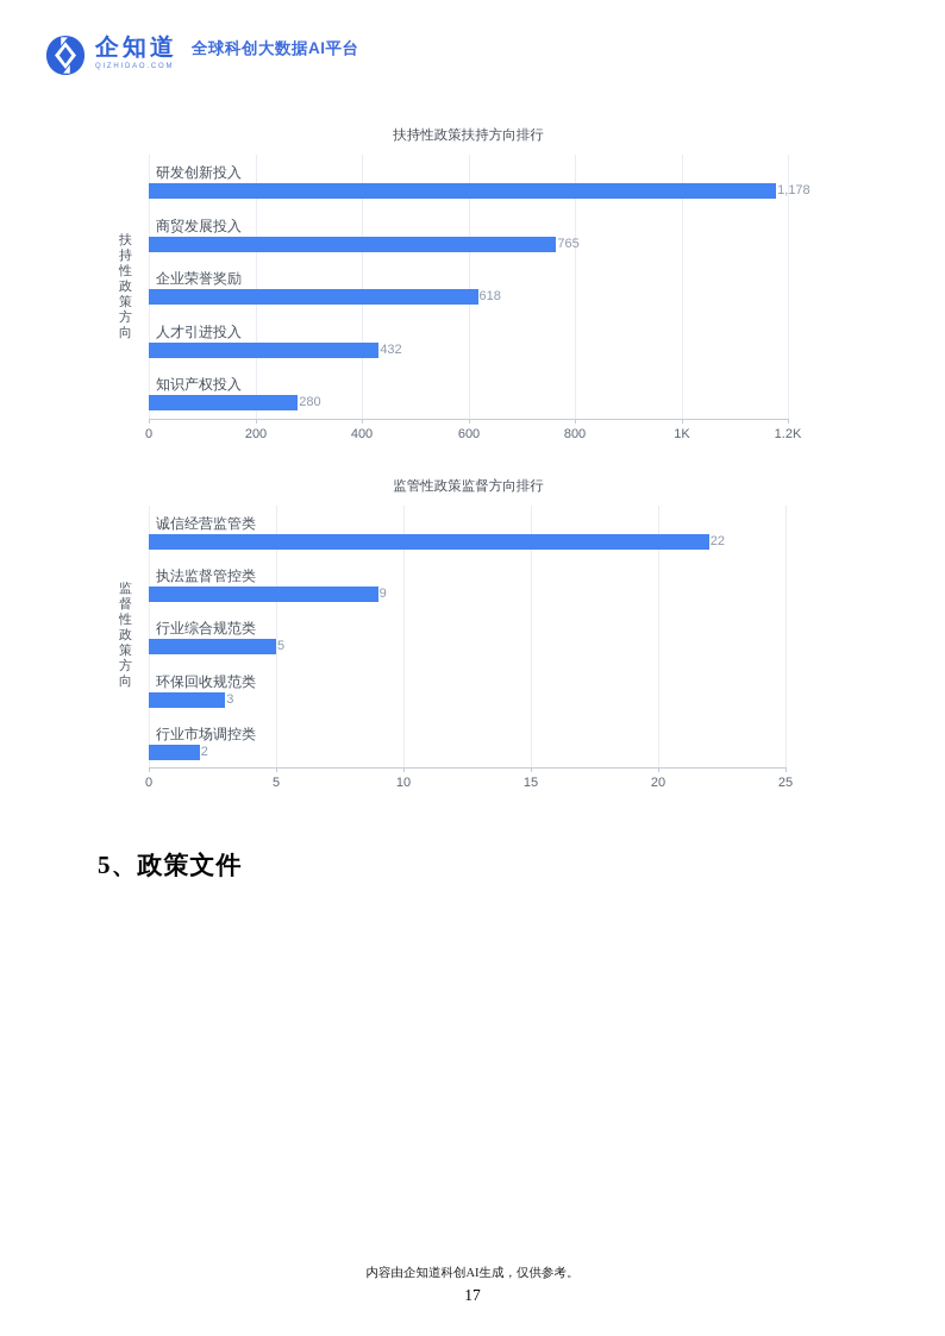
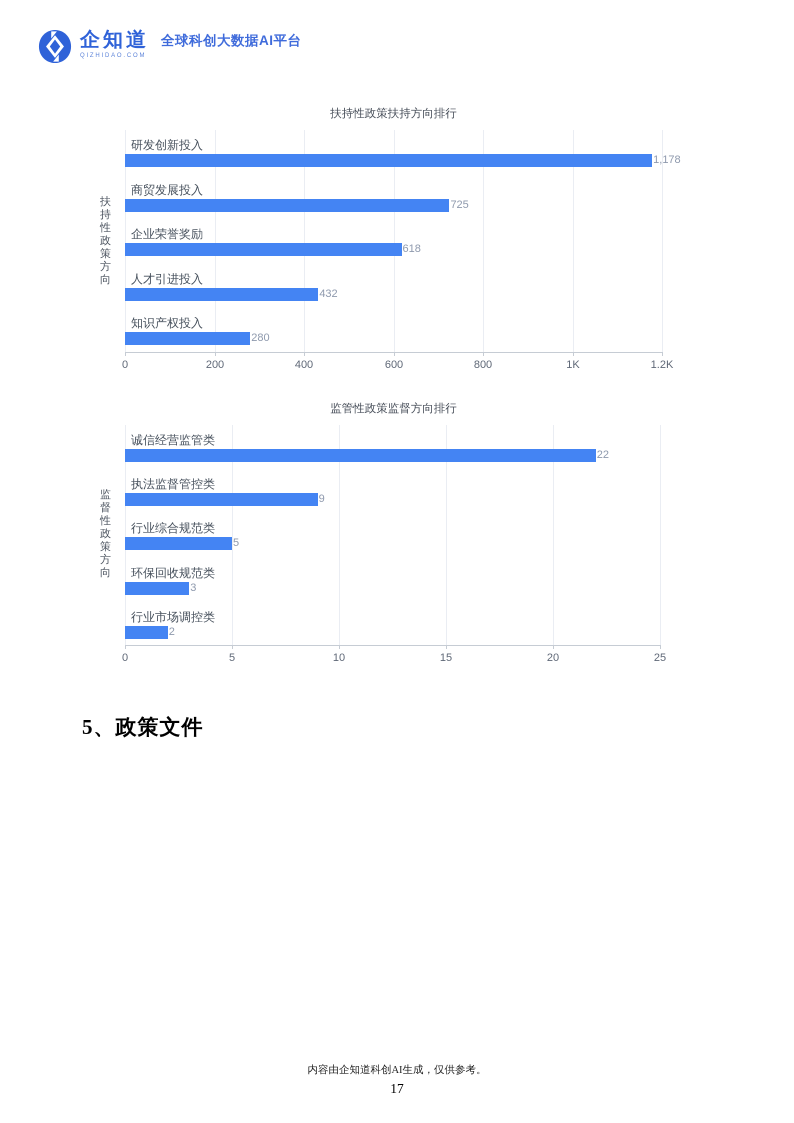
扶持性政策扶持方向排行/商贸发展投入: 765 -> 725
